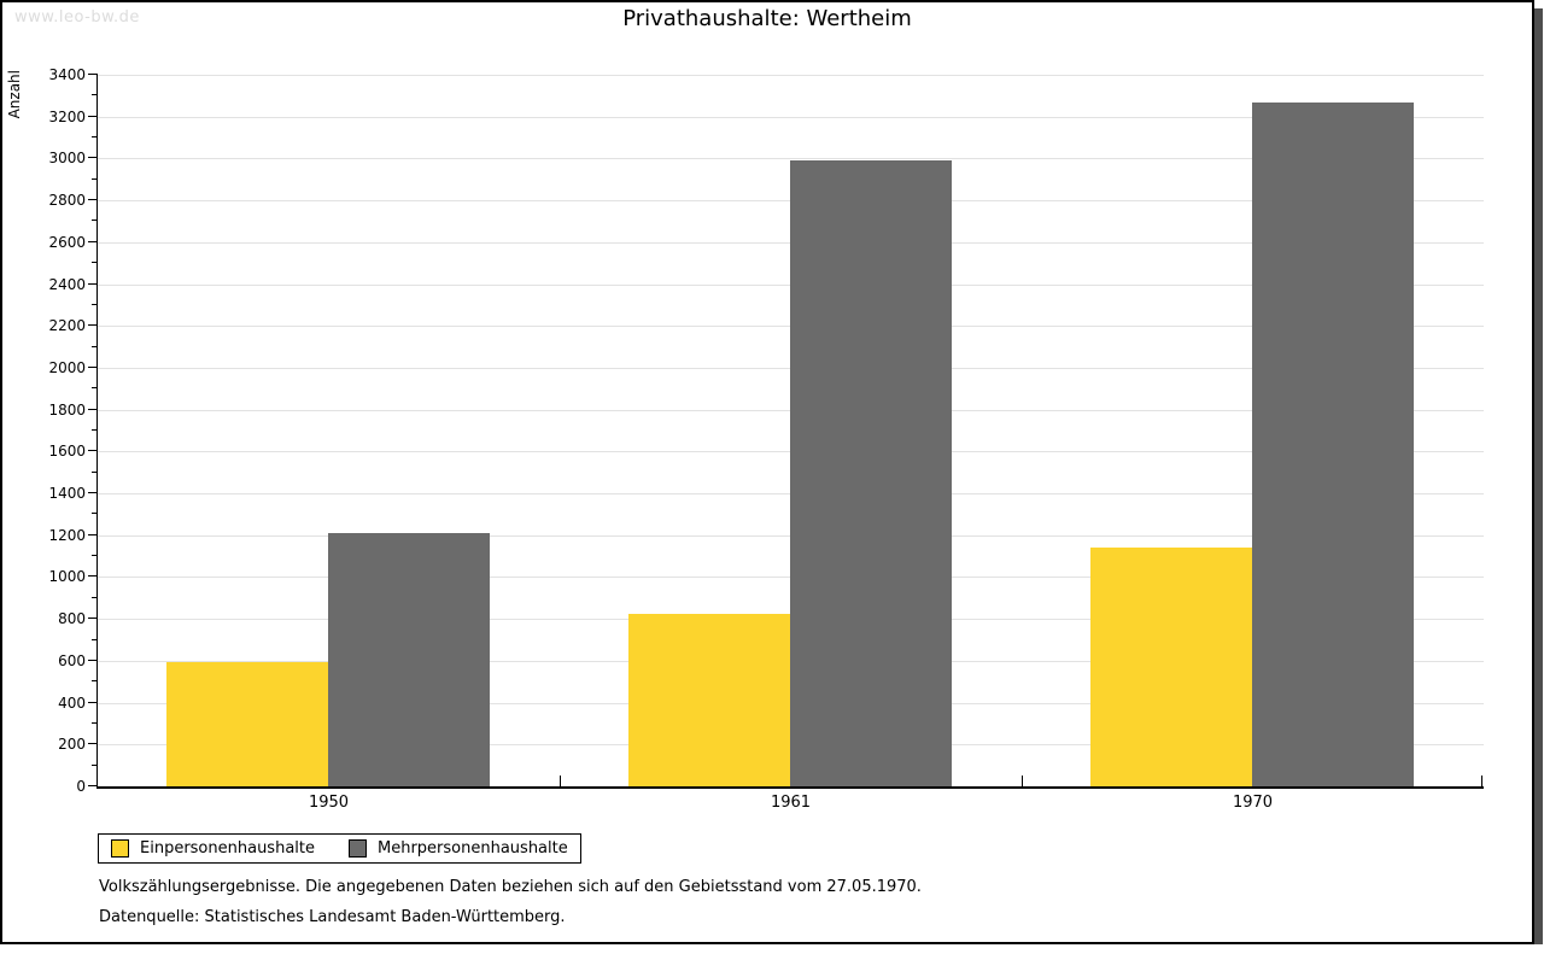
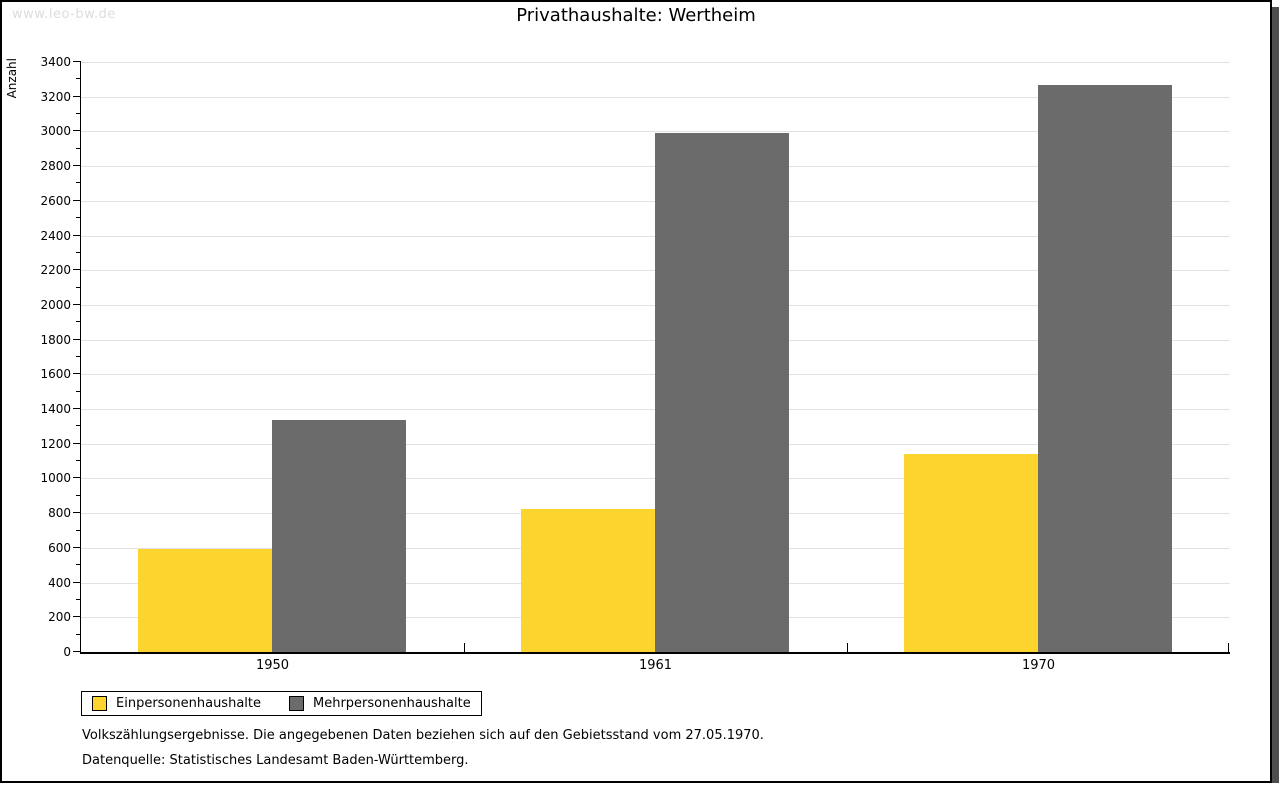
Mehrpersonenhaushalte/1950: 1210 -> 1340
